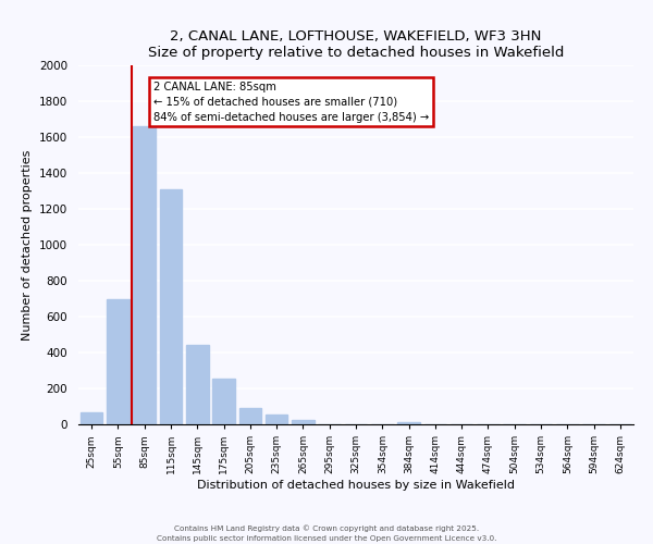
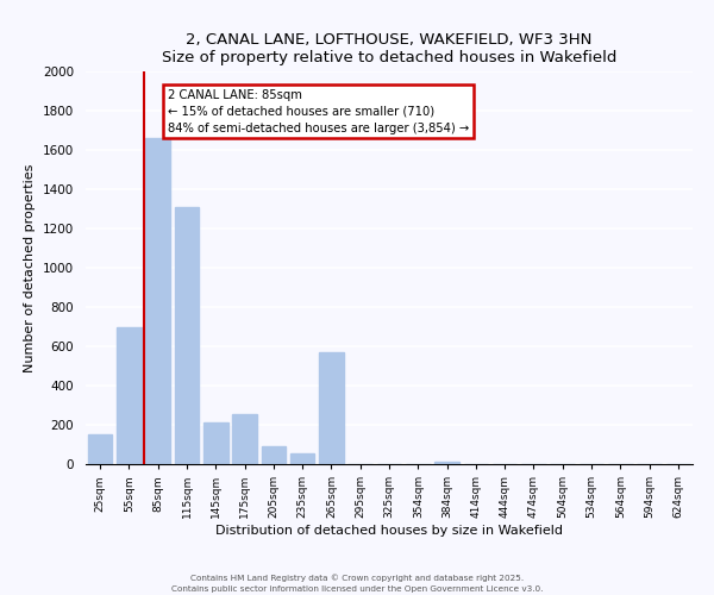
25sqm: 60 -> 150
145sqm: 440 -> 210
265sqm: 20 -> 570
